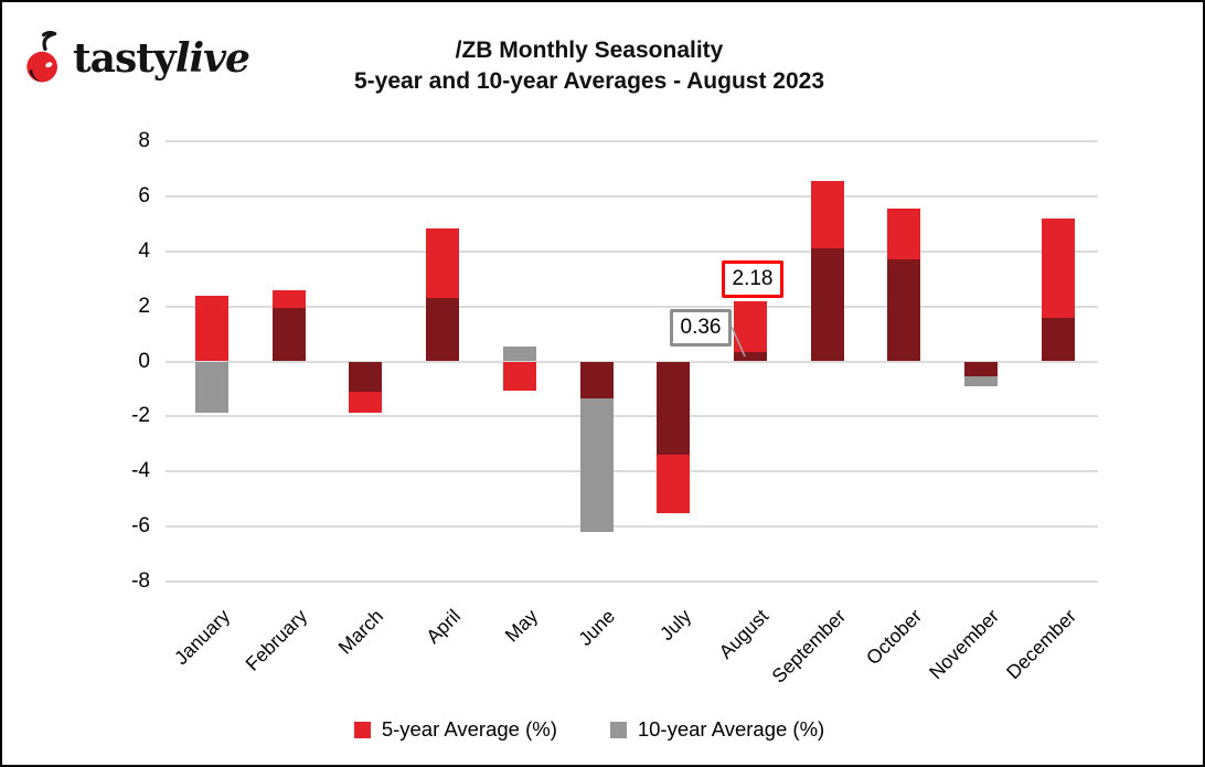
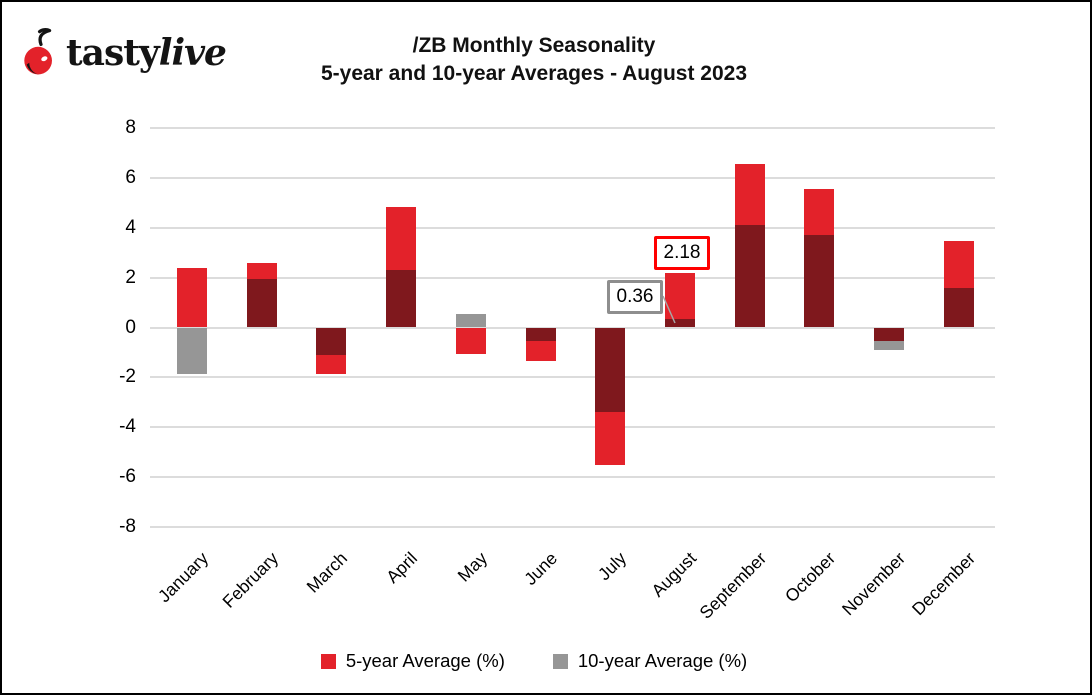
10-year Average (%)/June: -6.2 -> -0.6
5-year Average (%)/December: 5.2 -> 3.5
